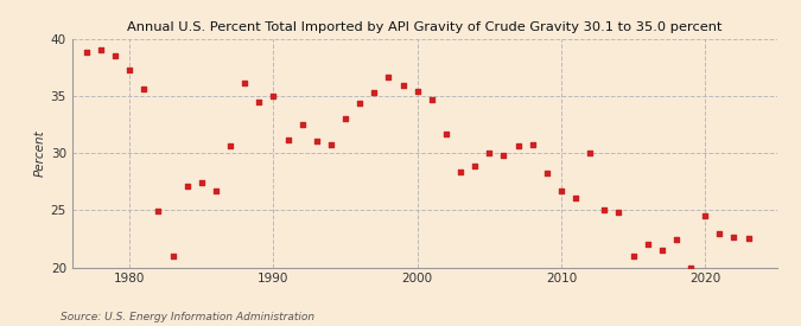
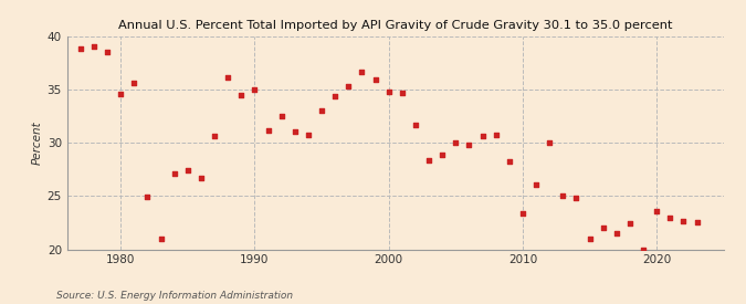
1980: 37.3 -> 34.6
2000: 35.4 -> 34.8
2010: 26.7 -> 23.4
2020: 24.5 -> 23.6
